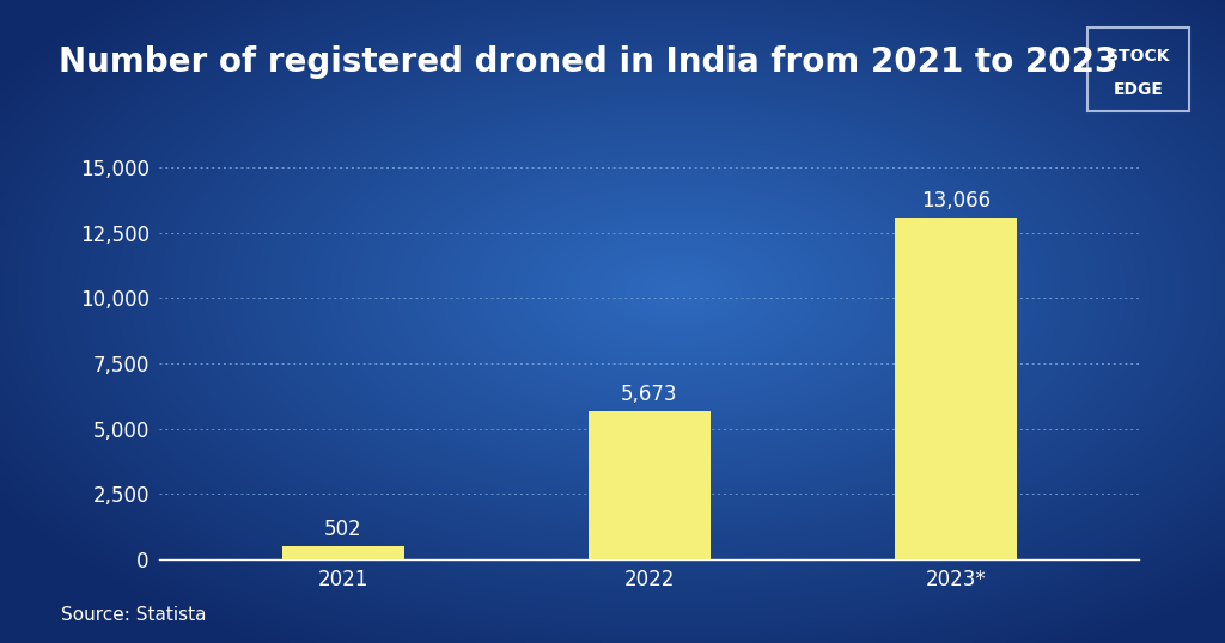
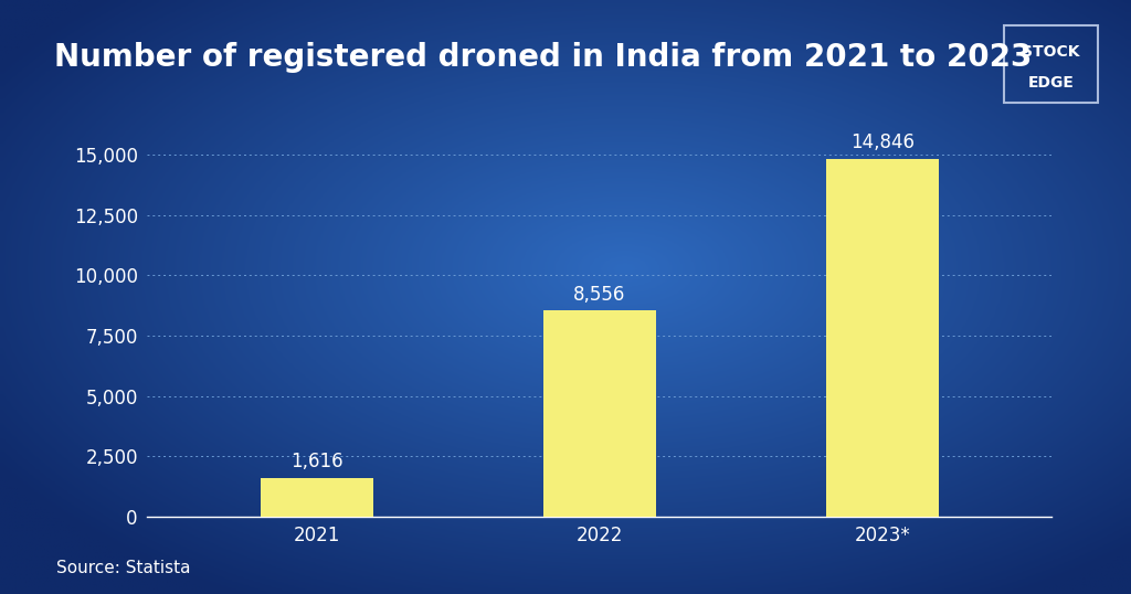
2021: 502 -> 1,616
2022: 5,673 -> 8,556
2023*: 13,066 -> 14,846
